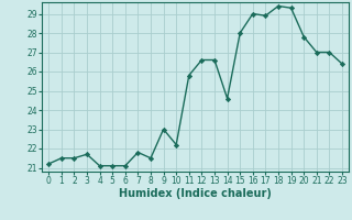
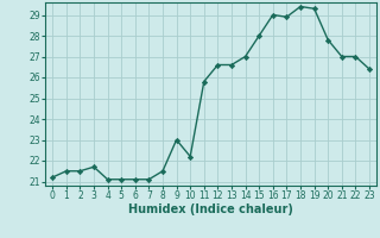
7: 21.8 -> 21.1
14: 24.6 -> 27.0
